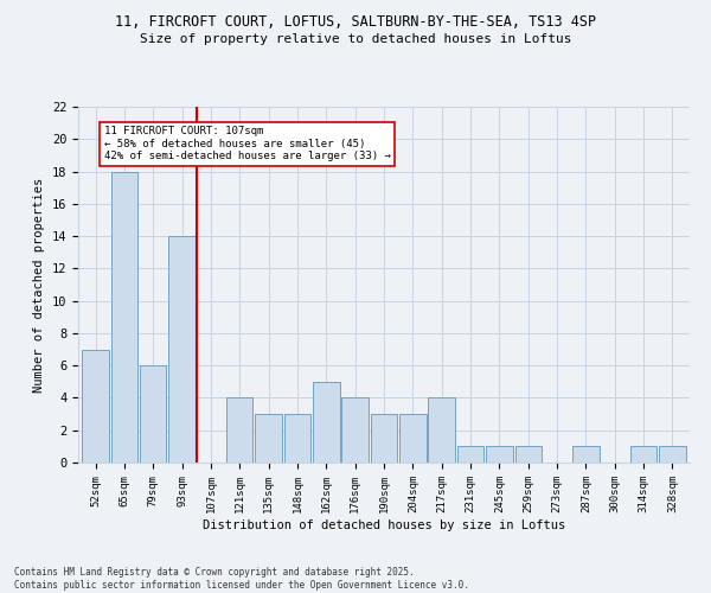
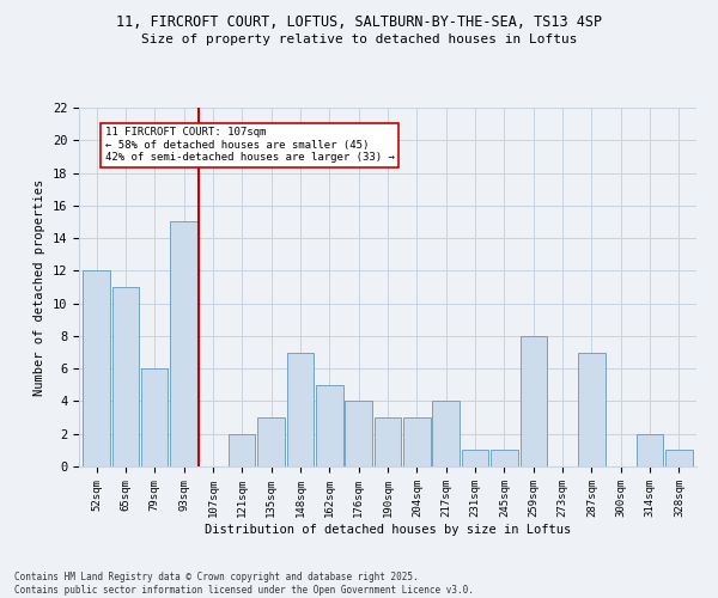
52sqm: 7 -> 12
65sqm: 18 -> 11
93sqm: 14 -> 15
121sqm: 4 -> 2
148sqm: 3 -> 7
259sqm: 1 -> 8
287sqm: 1 -> 7
314sqm: 1 -> 2
